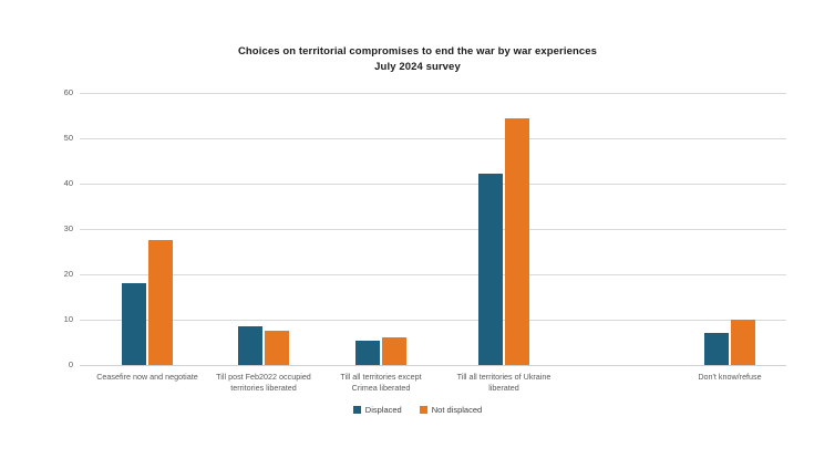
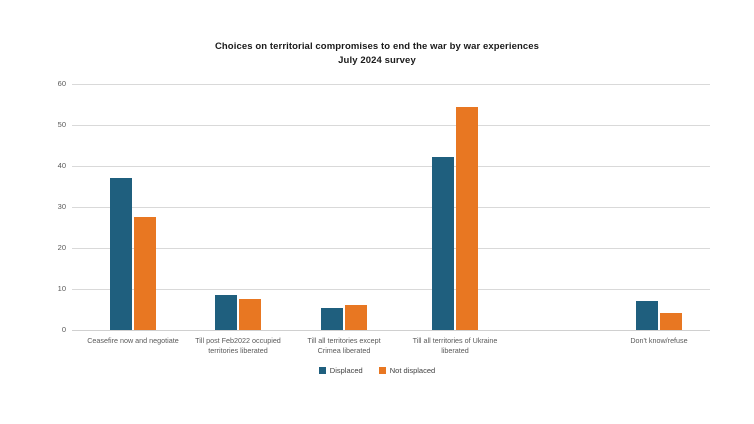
Displaced/Ceasefire now and negotiate: 18 -> 37
Not displaced/Don't know/refuse: 10 -> 4
